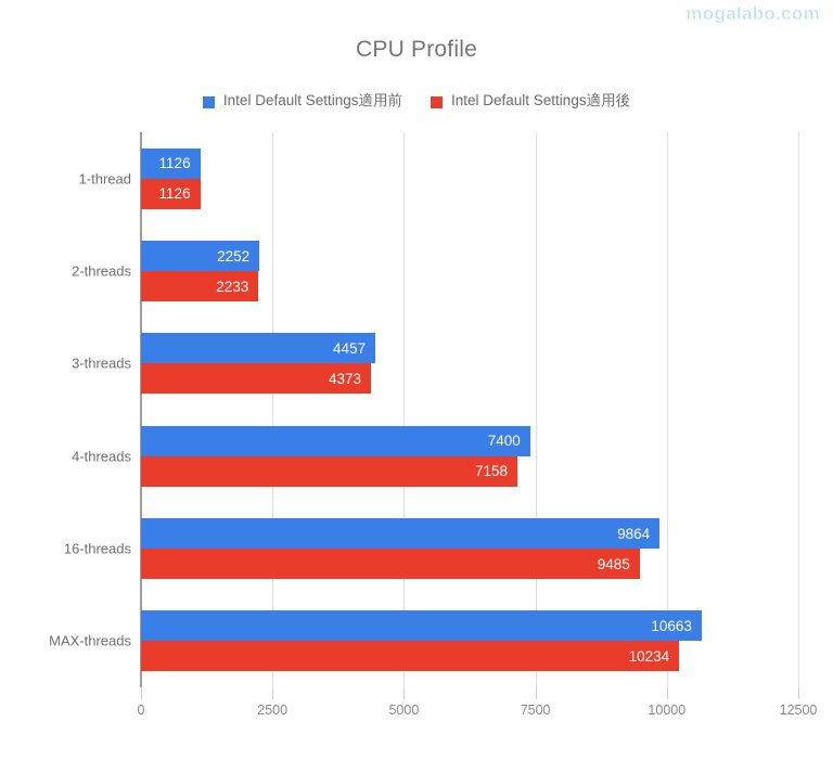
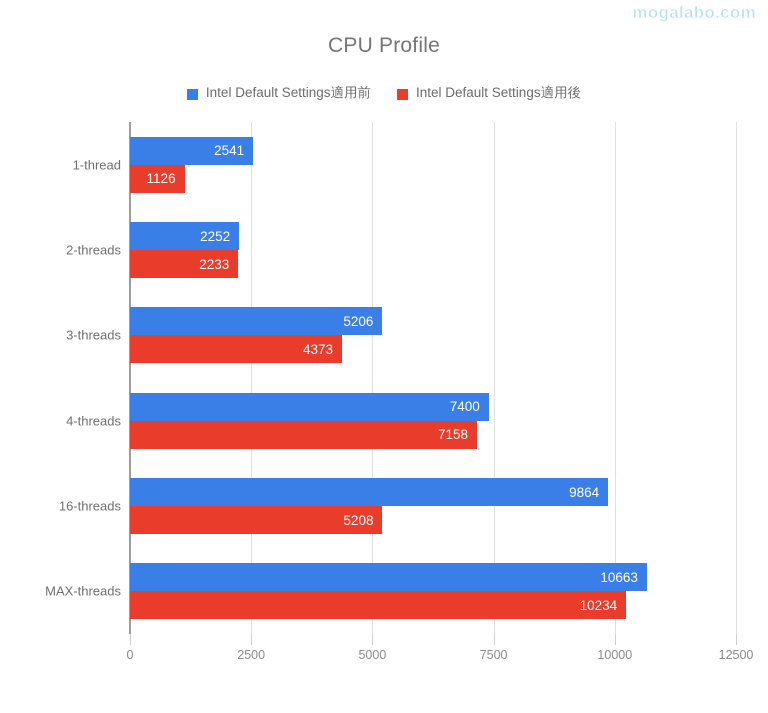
Intel Default Settings適用前/1-thread: 1126 -> 2541
Intel Default Settings適用前/3-threads: 4457 -> 5206
Intel Default Settings適用後/16-threads: 9485 -> 5208
